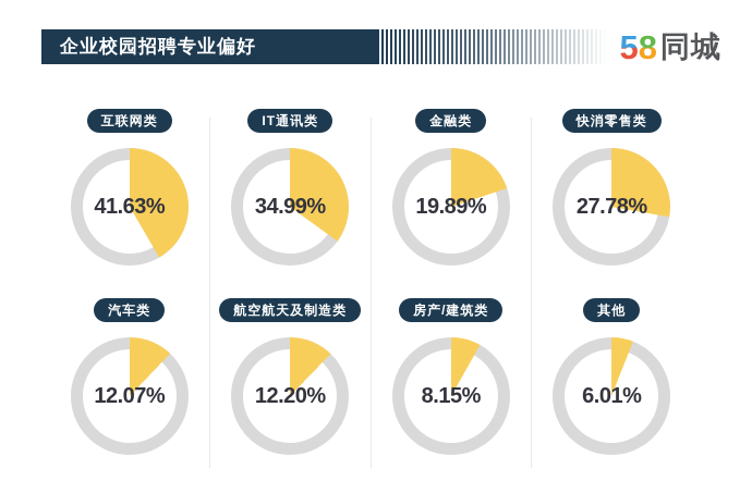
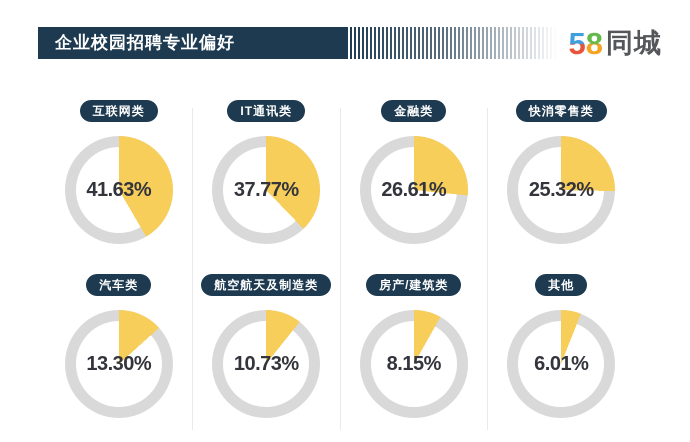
IT通讯类: 34.99% -> 37.77%
金融类: 19.89% -> 26.61%
快消零售类: 27.78% -> 25.32%
汽车类: 12.07% -> 13.30%
航空航天及制造类: 12.20% -> 10.73%
